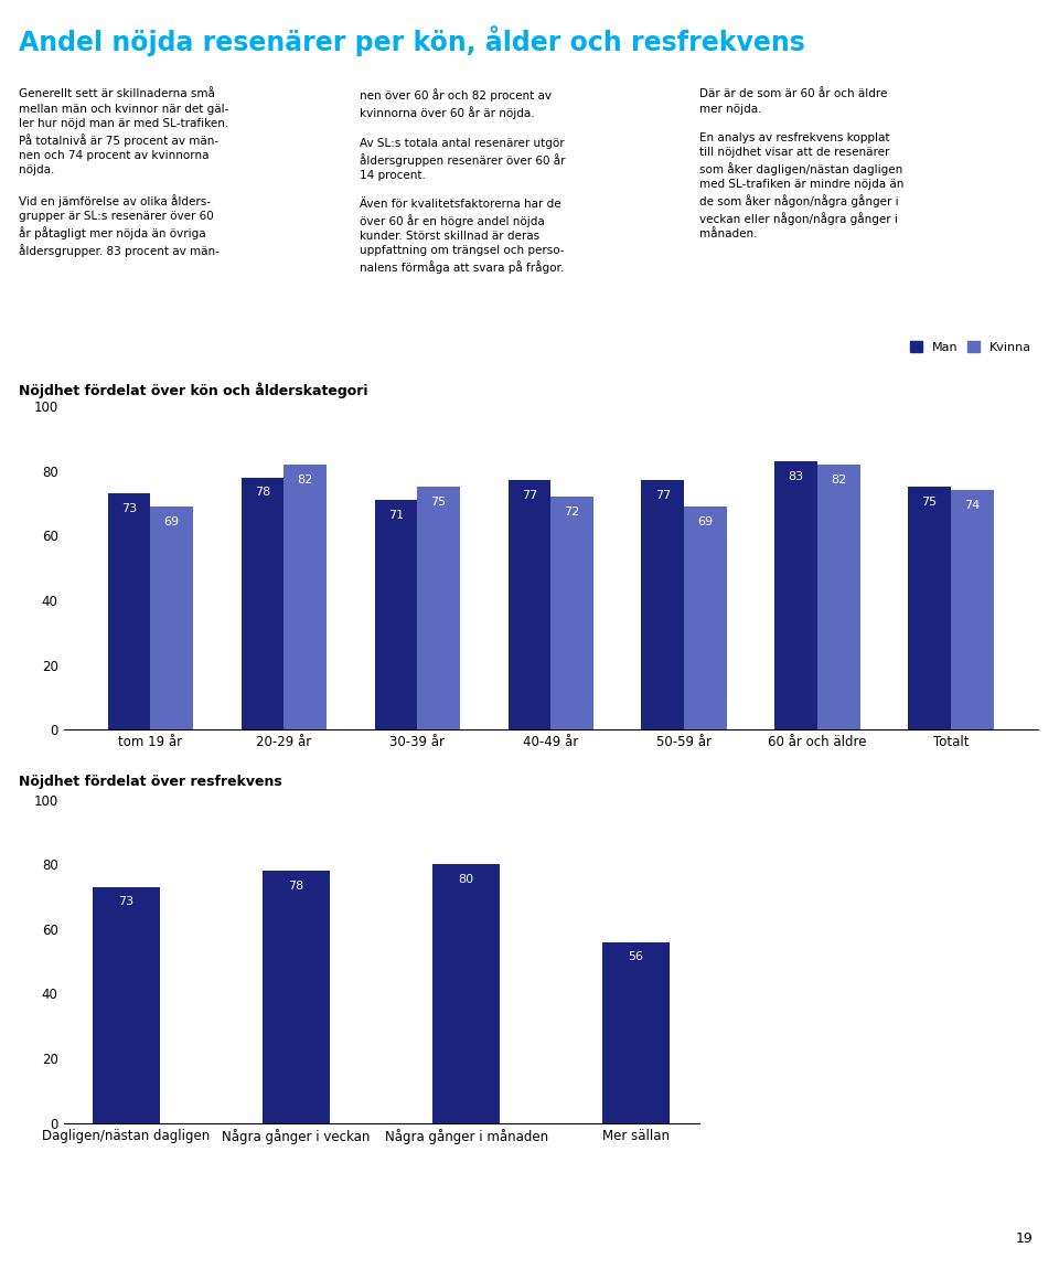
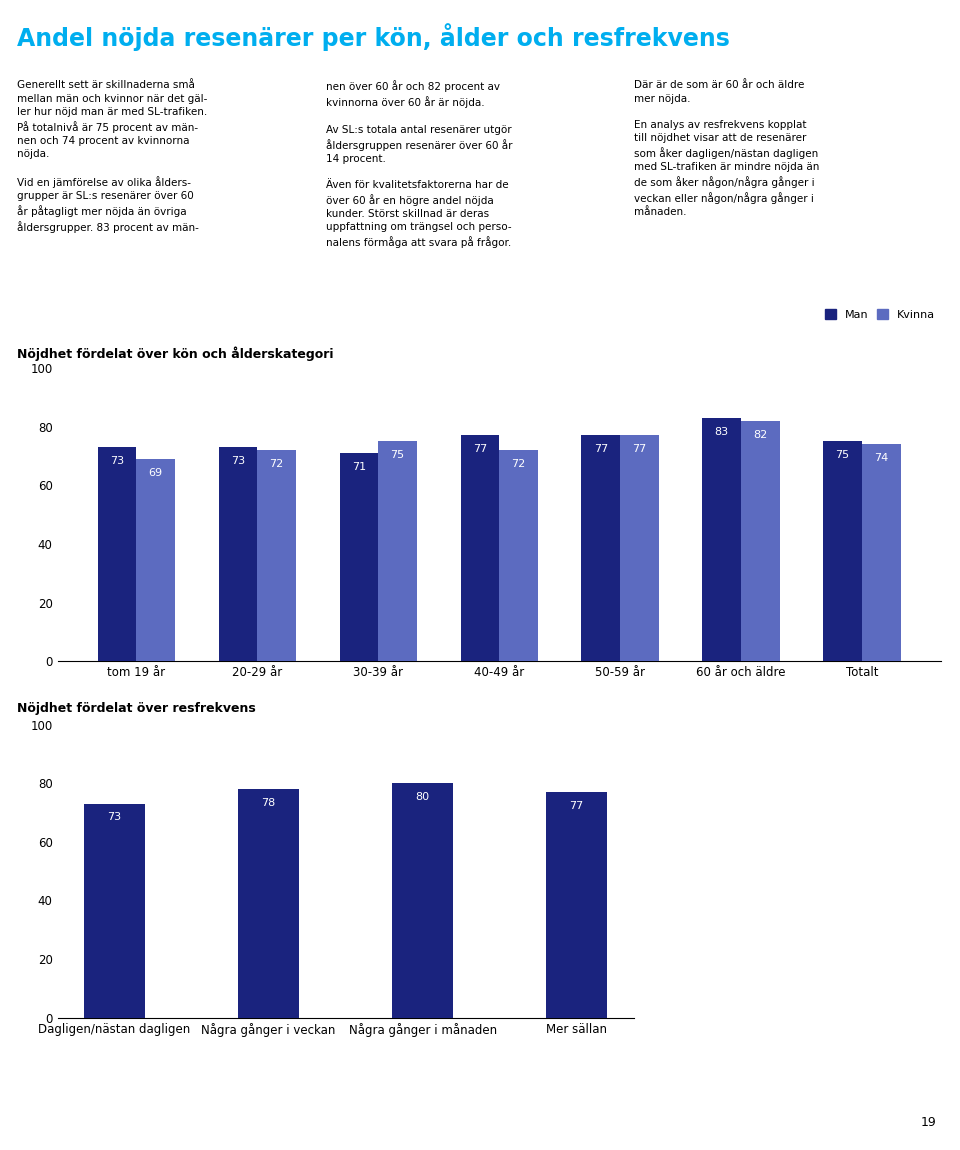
Man/20-29 år: 78 -> 73
Kvinna/20-29 år: 82 -> 72
Kvinna/50-59 år: 69 -> 77
Mer sällan: 56 -> 77
